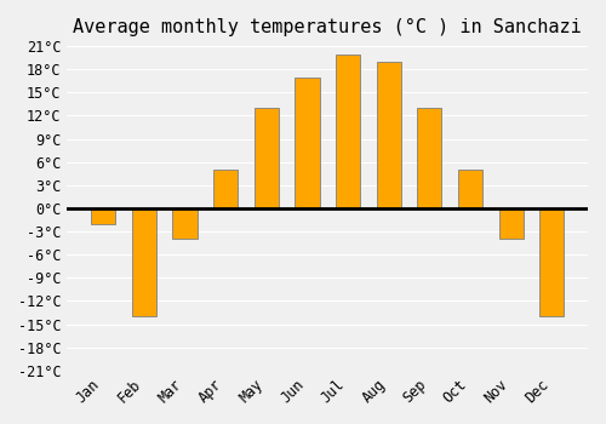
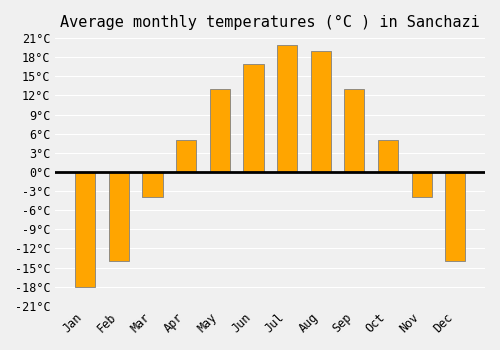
Jan: -2°C -> -18°C
